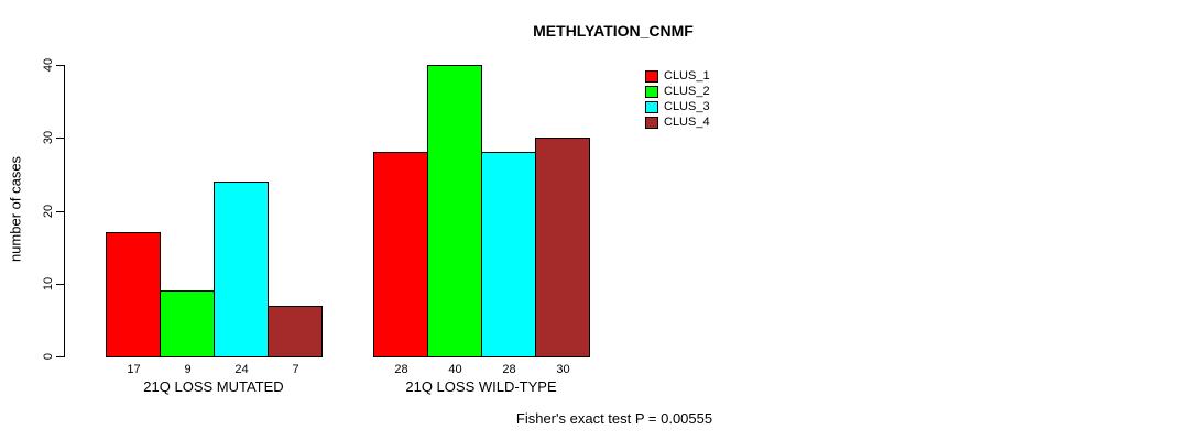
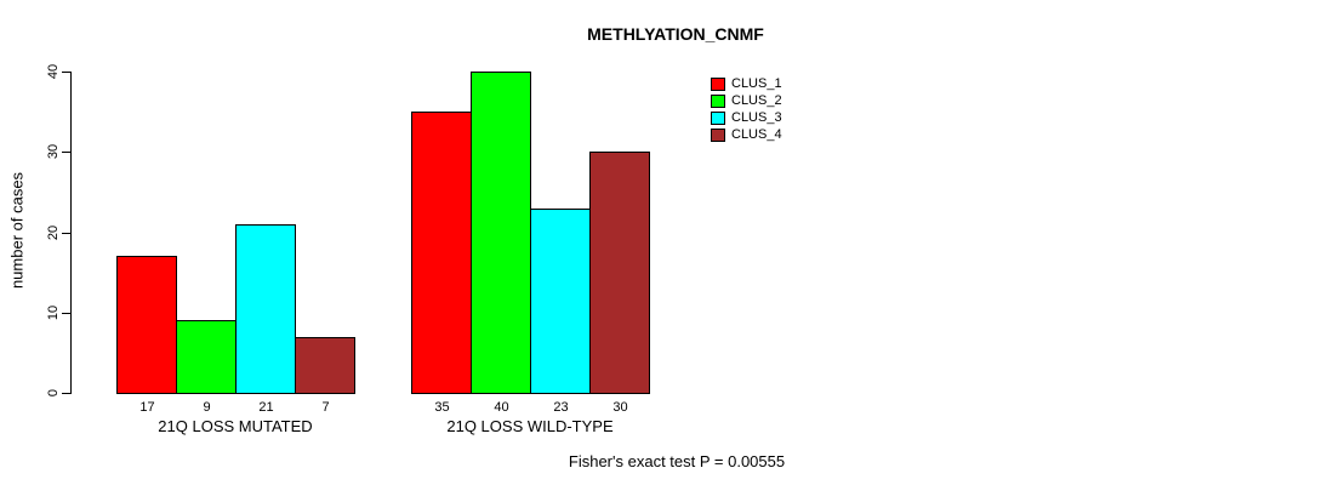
CLUS_3/21Q LOSS MUTATED: 24 -> 21
CLUS_1/21Q LOSS WILD-TYPE: 28 -> 35
CLUS_3/21Q LOSS WILD-TYPE: 28 -> 23
